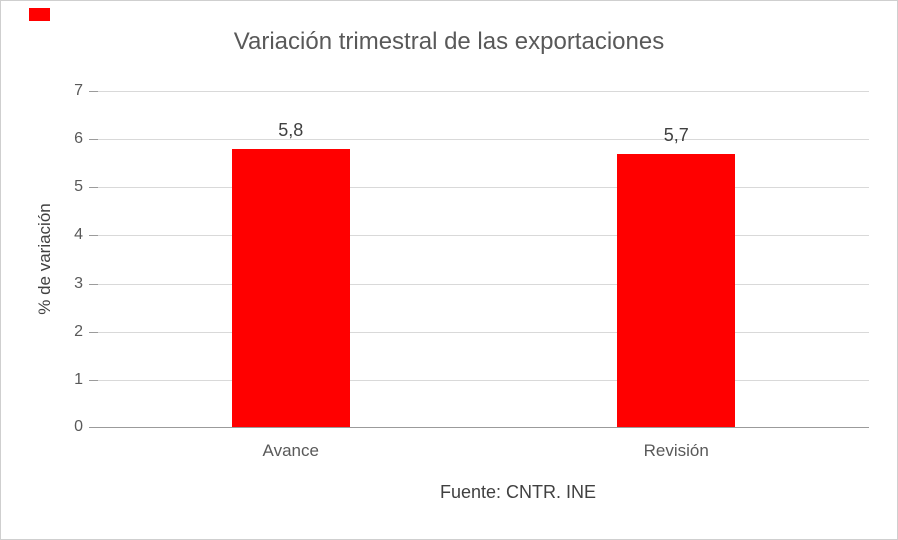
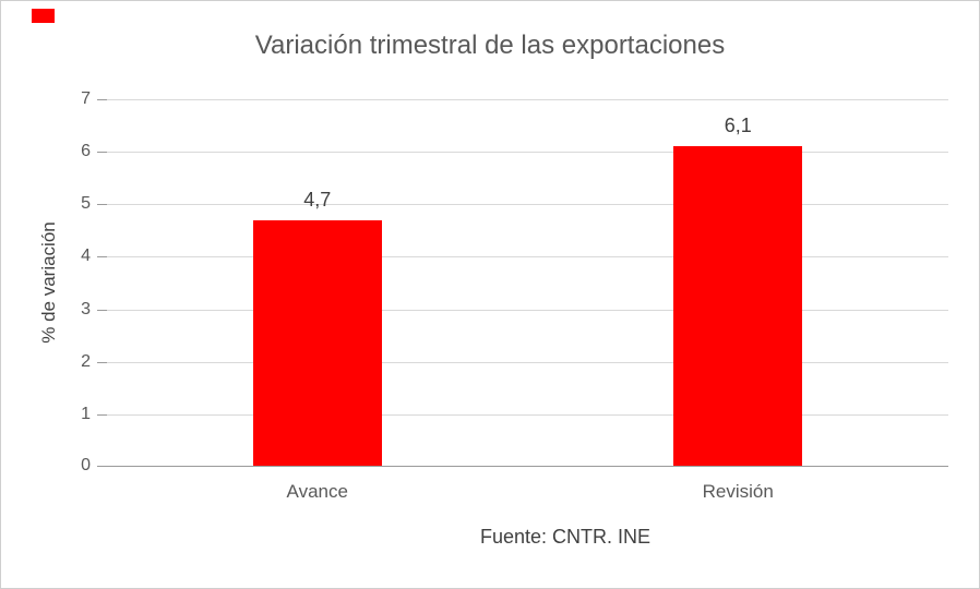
Avance: 5,8 -> 4,7
Revisión: 5,7 -> 6,1
